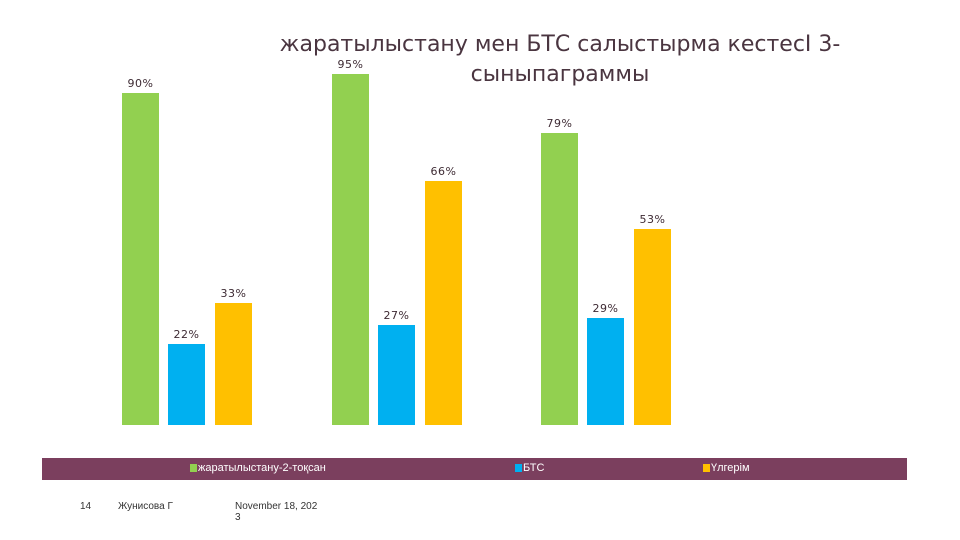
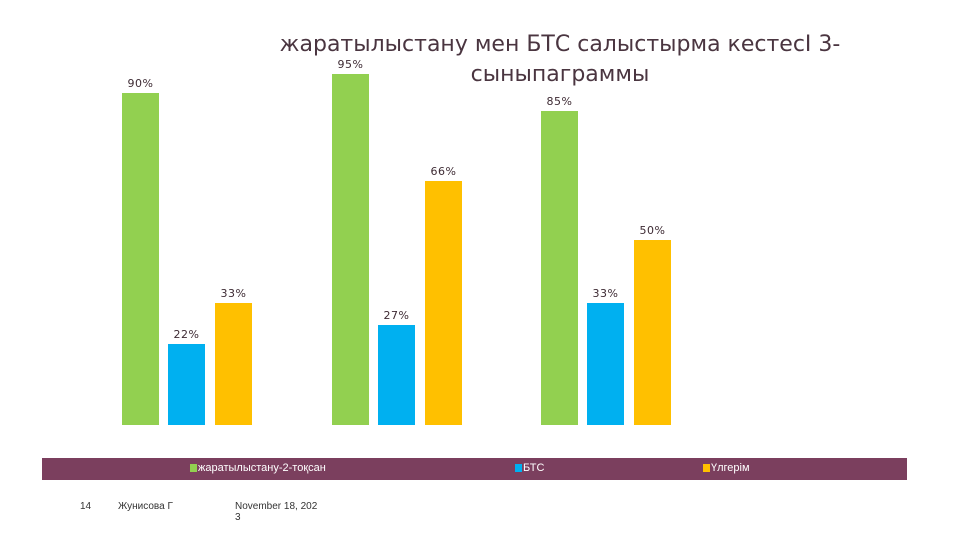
жаратылыстану-2-тоқсан/3: 79% -> 85%
БТС/3: 29% -> 33%
Үлгерім/3: 53% -> 50%
